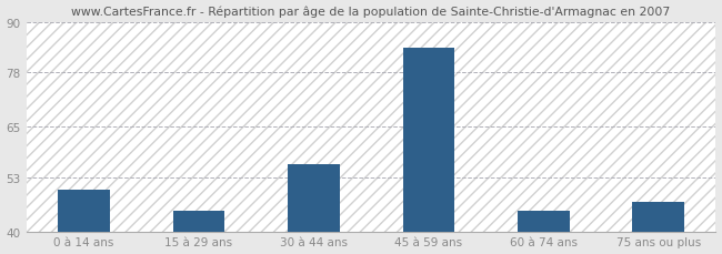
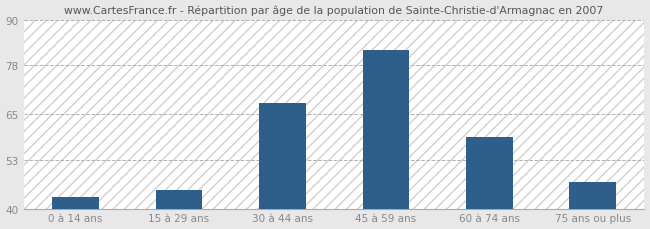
0 à 14 ans: 50 -> 43
30 à 44 ans: 56 -> 68
45 à 59 ans: 84 -> 82
60 à 74 ans: 45 -> 59
